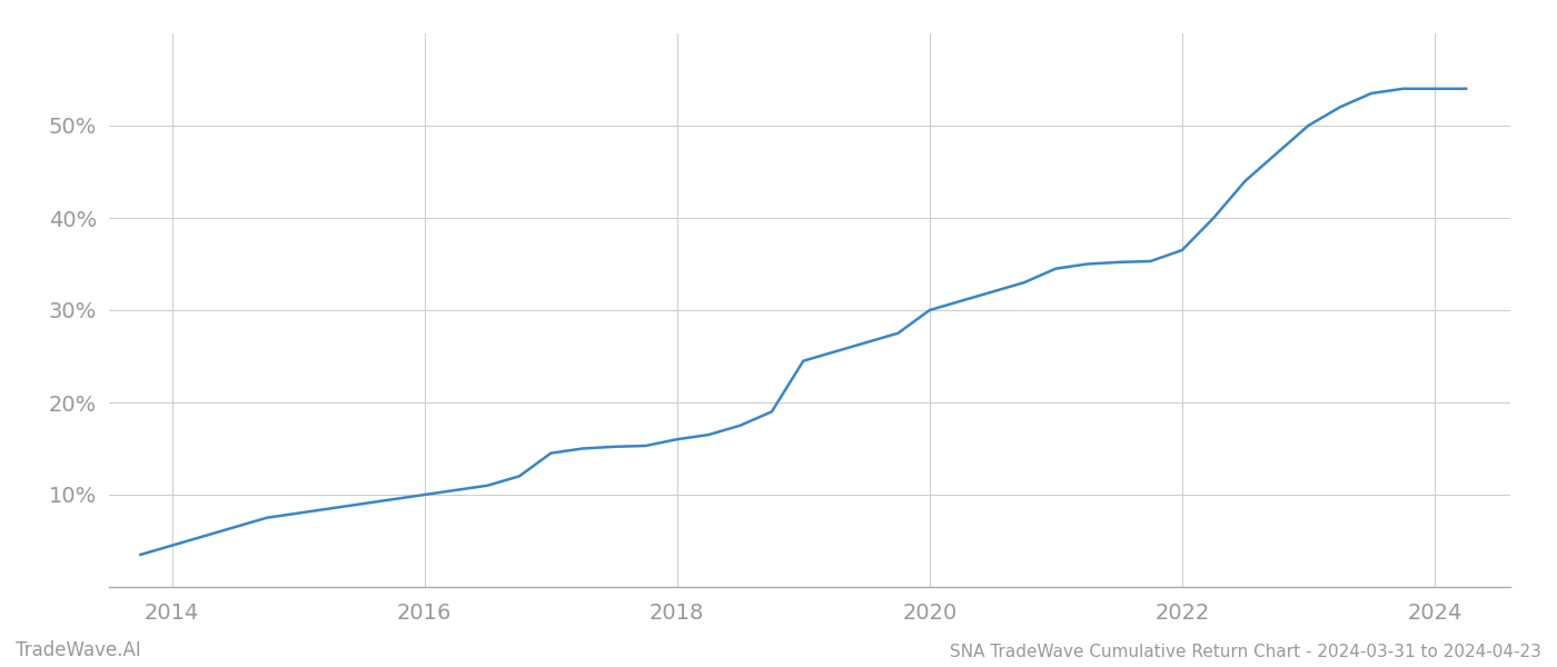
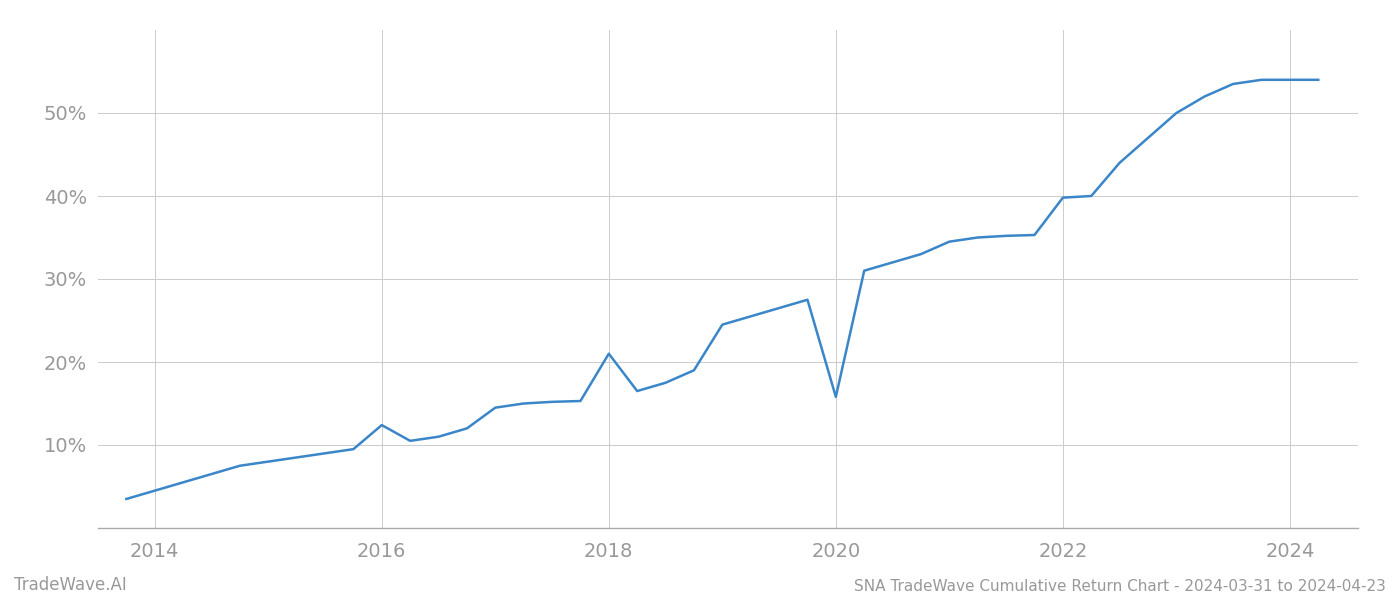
2016: 10.0% -> 12.4%
2018: 16.0% -> 21.0%
2020: 30.0% -> 15.8%
2022: 36.5% -> 39.8%
